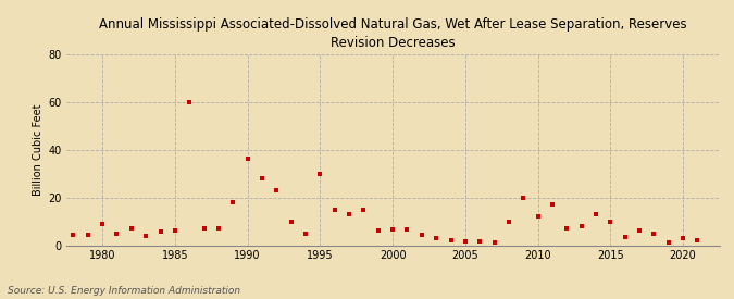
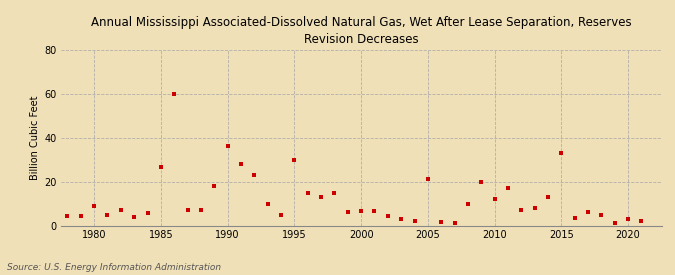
1985: 6.0 -> 26.5
2005: 1.5 -> 21.0
2015: 10.0 -> 33.0
